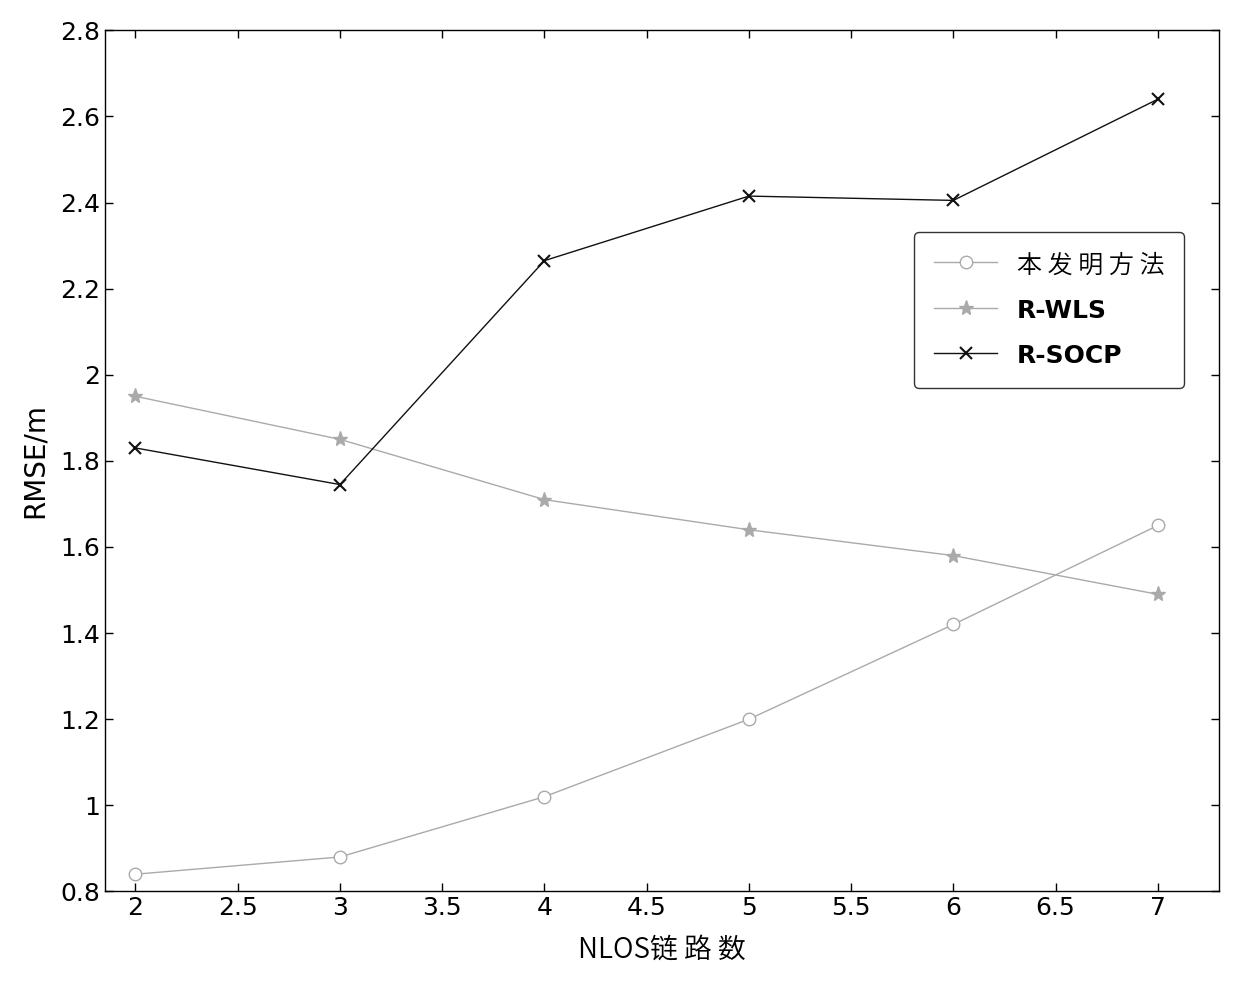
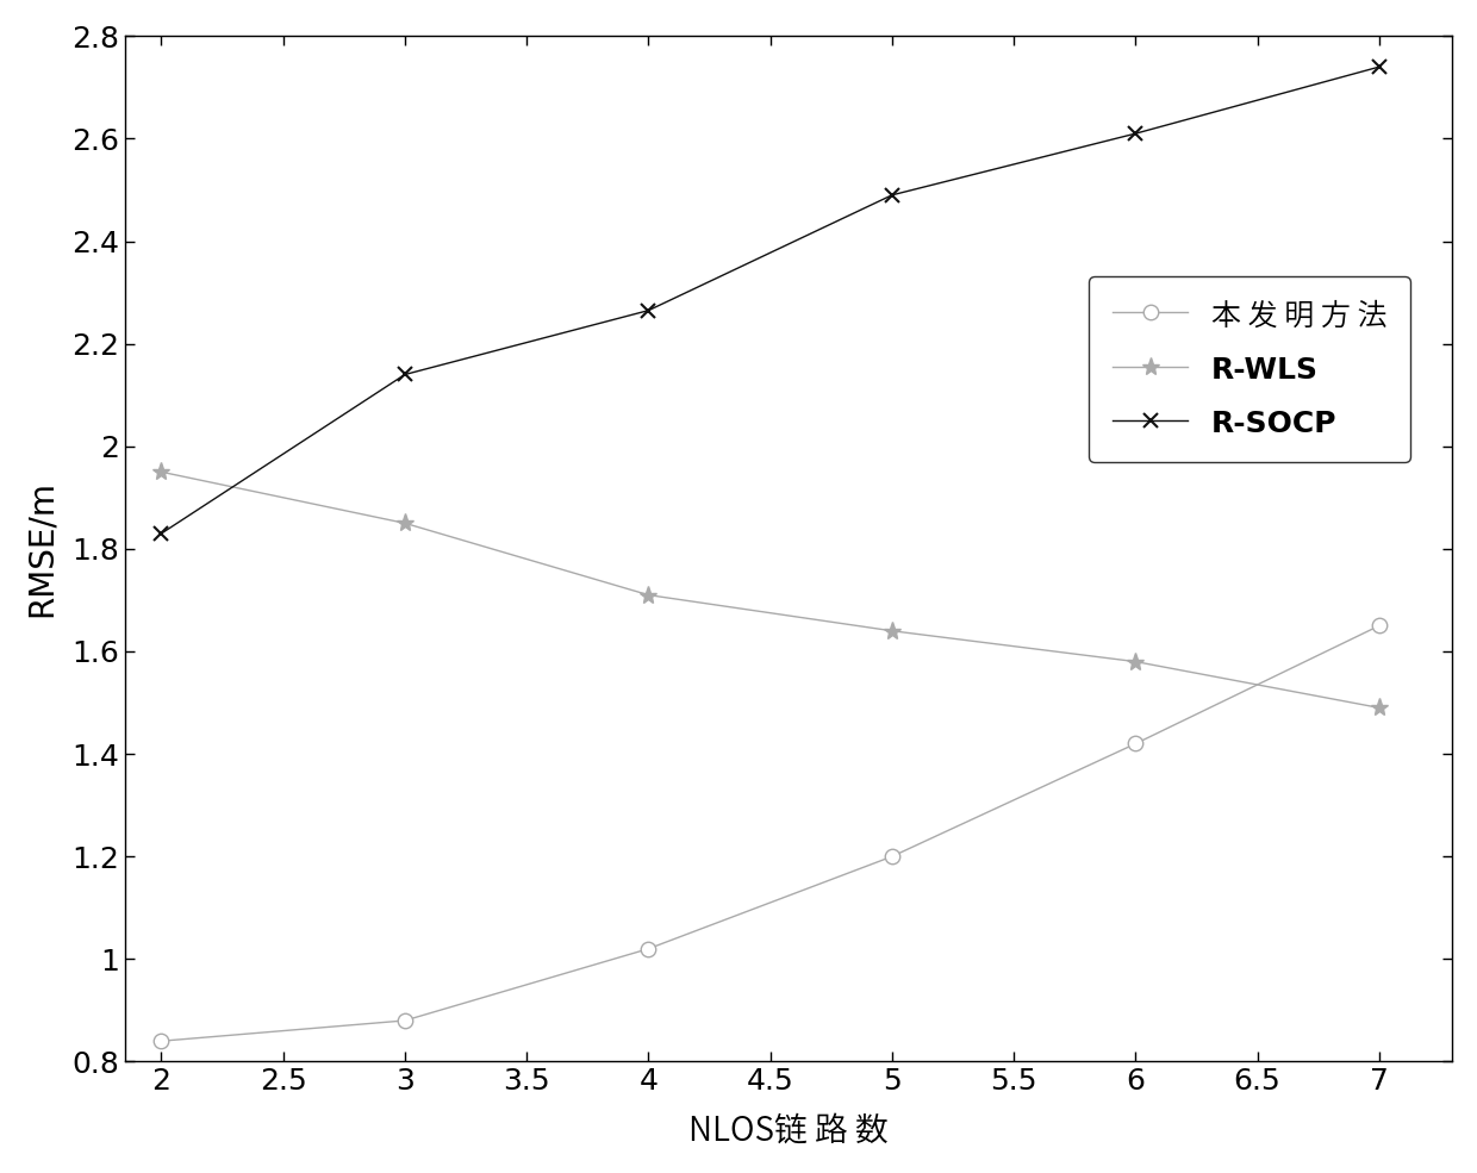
R-SOCP/3: 1.745 -> 2.140
R-SOCP/5: 2.415 -> 2.490
R-SOCP/6: 2.405 -> 2.610
R-SOCP/7: 2.640 -> 2.740
